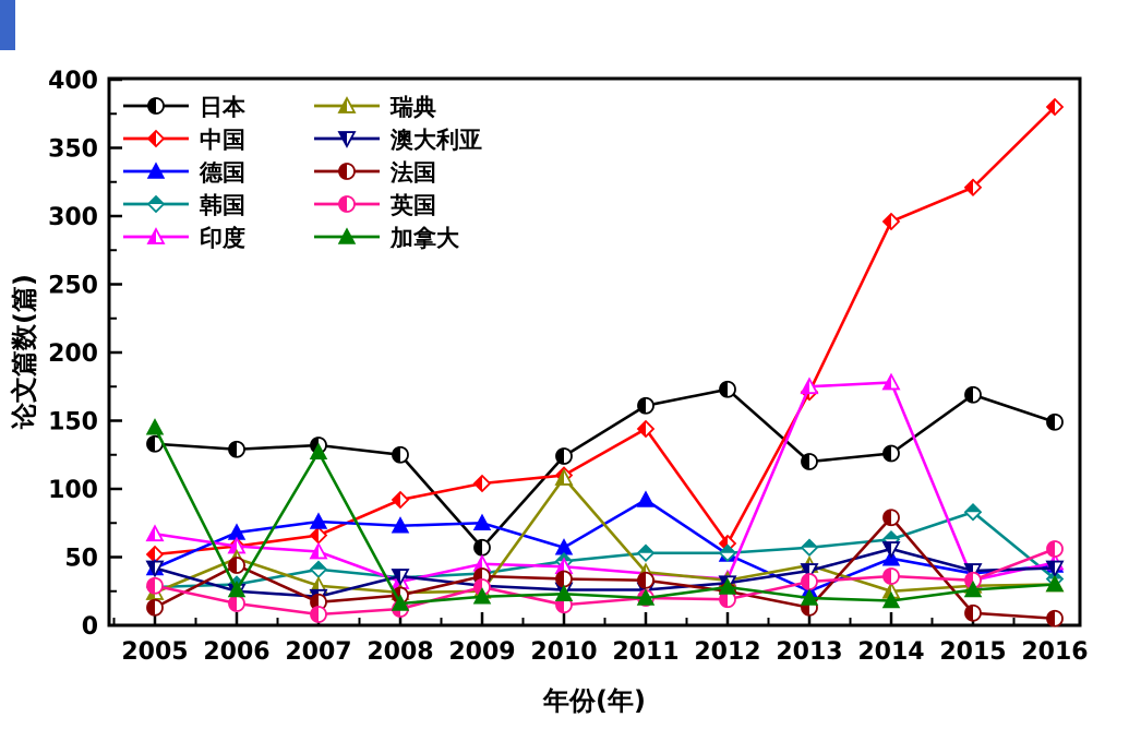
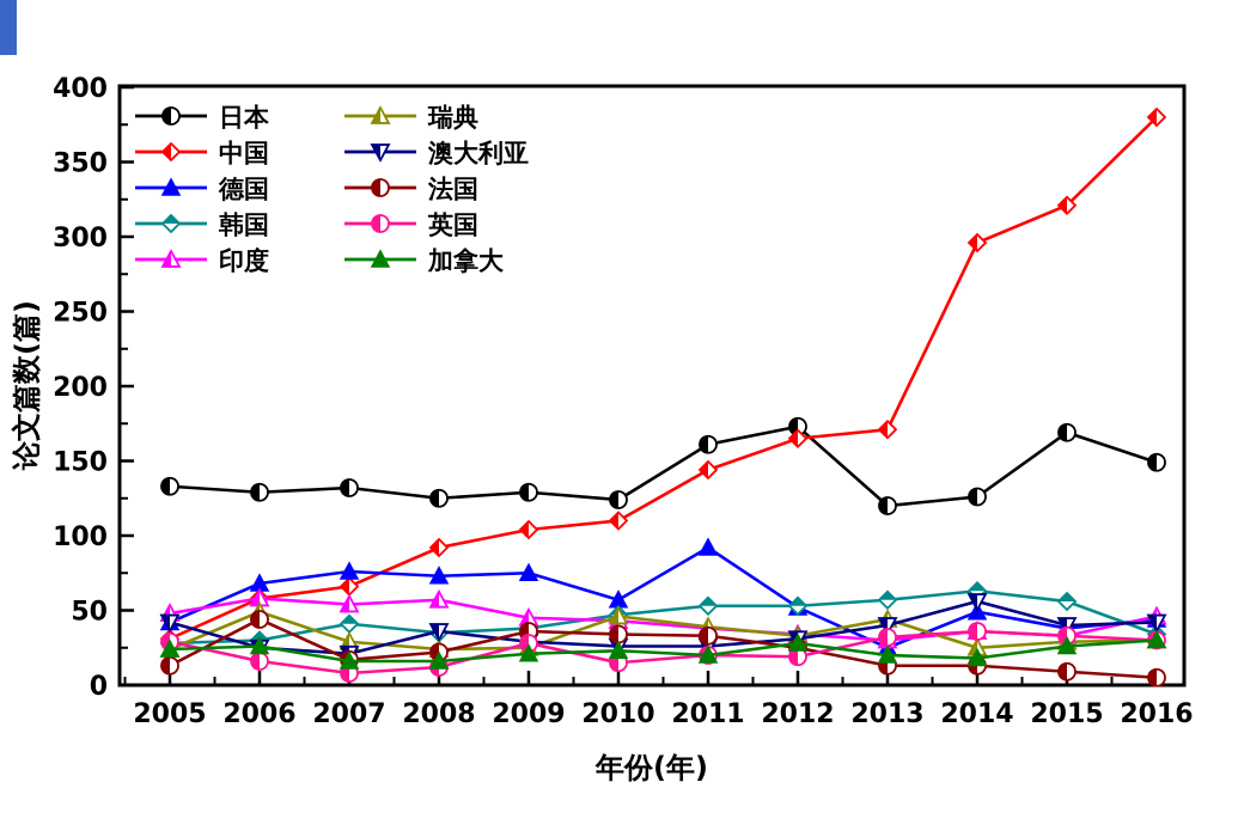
中国/2005: 52 -> 31
印度/2005: 67 -> 48
加拿大/2005: 145 -> 24
加拿大/2007: 127 -> 16
印度/2008: 32 -> 57
日本/2009: 57 -> 129
瑞典/2010: 108 -> 46
中国/2012: 60 -> 165
印度/2013: 175 -> 30
印度/2014: 178 -> 36
法国/2014: 79 -> 13
韩国/2015: 83 -> 56
英国/2016: 56 -> 30
